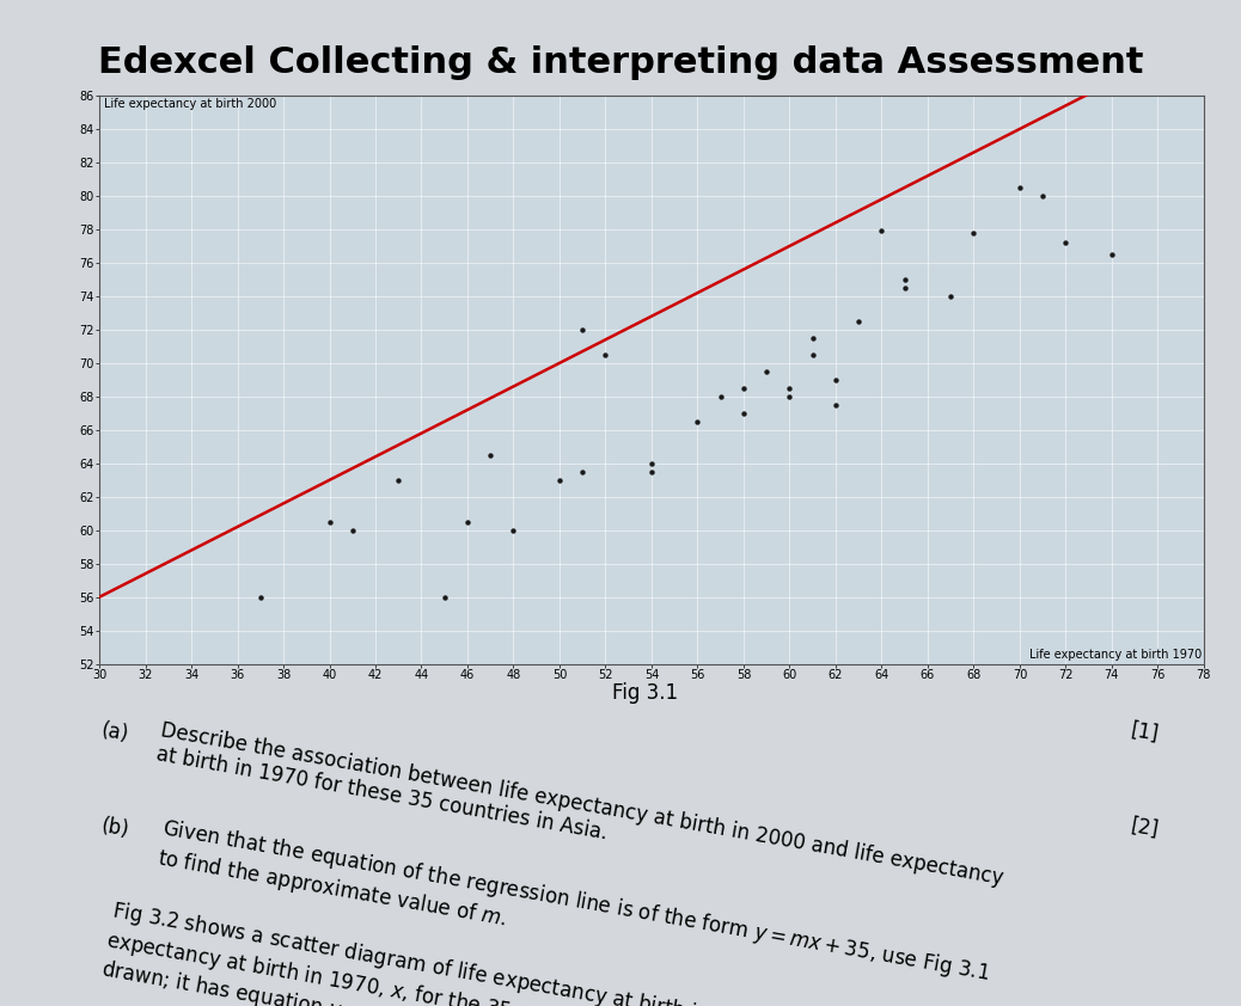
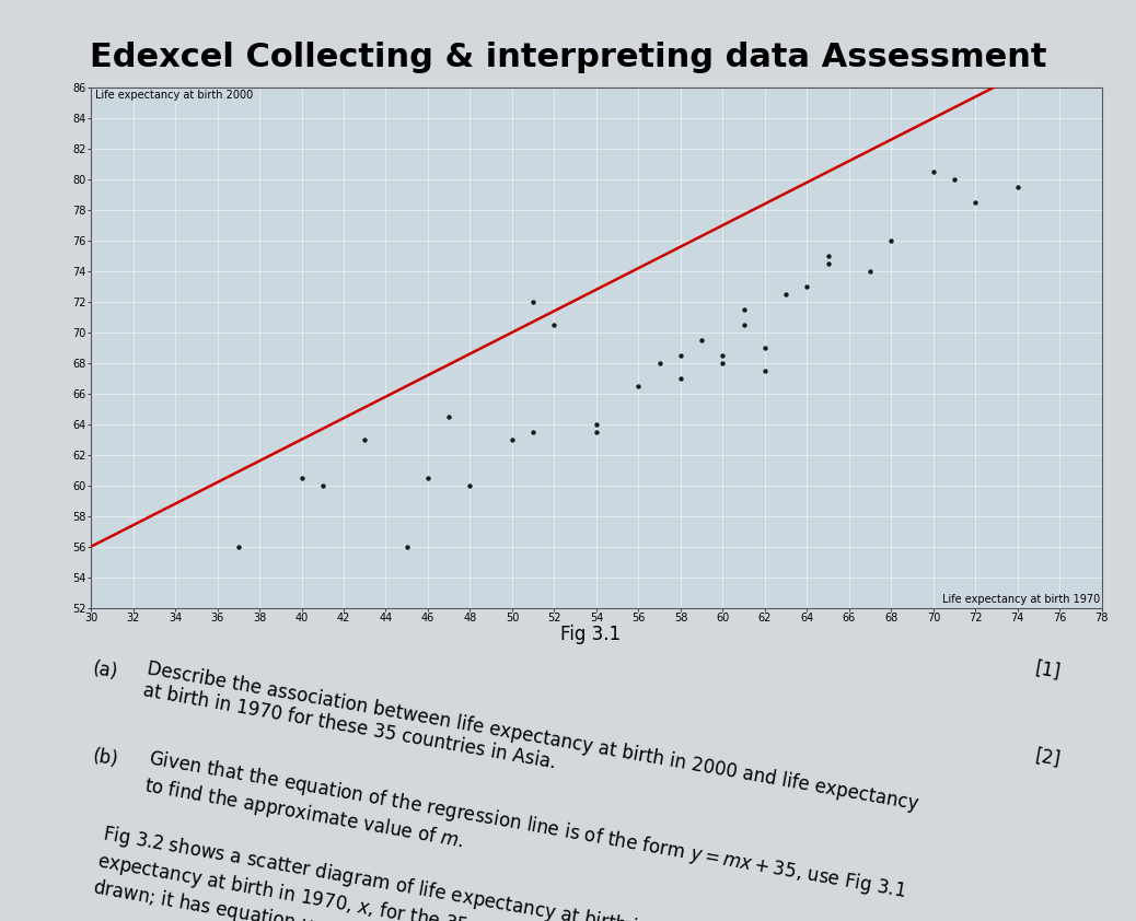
64: 77.9 -> 73.0
68: 77.8 -> 76.0
72: 77.2 -> 78.5
74: 76.5 -> 79.5
